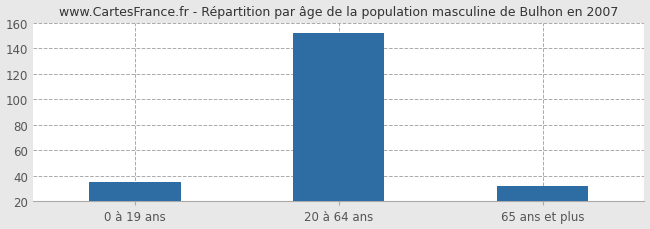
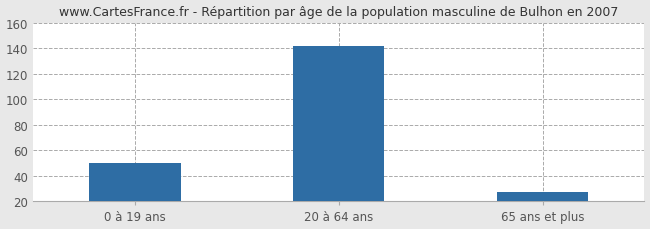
0 à 19 ans: 35 -> 50
20 à 64 ans: 152 -> 142
65 ans et plus: 32 -> 27
